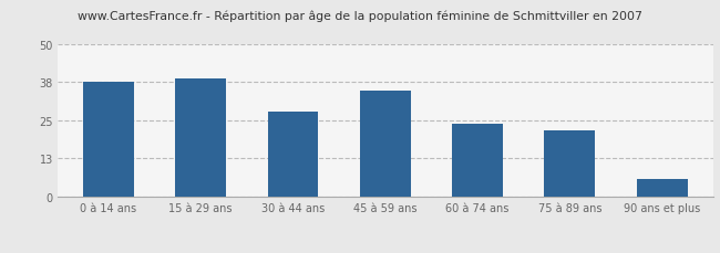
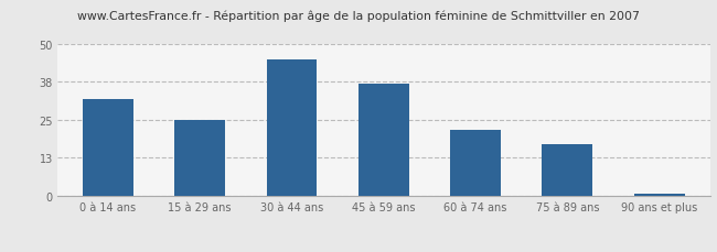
0 à 14 ans: 38 -> 32
15 à 29 ans: 39 -> 25
30 à 44 ans: 28 -> 45
45 à 59 ans: 35 -> 37
60 à 74 ans: 24 -> 22
75 à 89 ans: 22 -> 17
90 ans et plus: 6 -> 1
